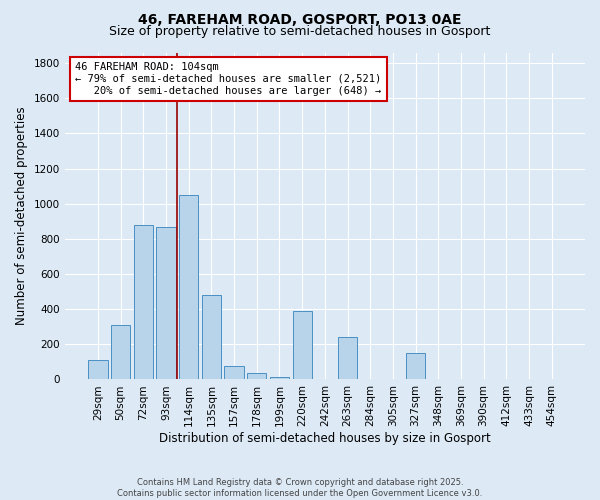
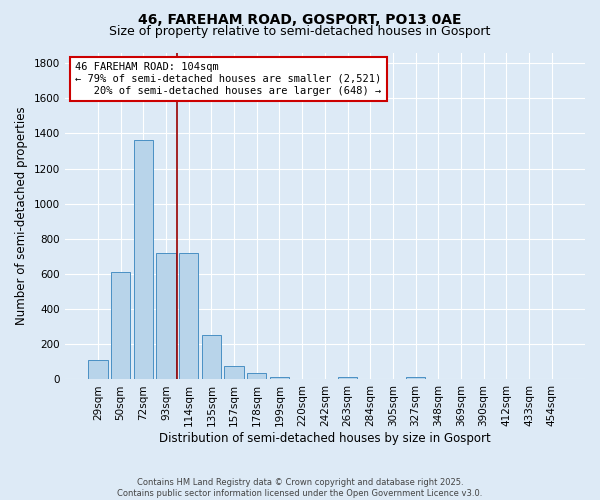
50sqm: 310 -> 610
72sqm: 880 -> 1360
93sqm: 870 -> 720
114sqm: 1050 -> 720
135sqm: 480 -> 260
220sqm: 390 -> 0
263sqm: 240 -> 10
327sqm: 150 -> 20
